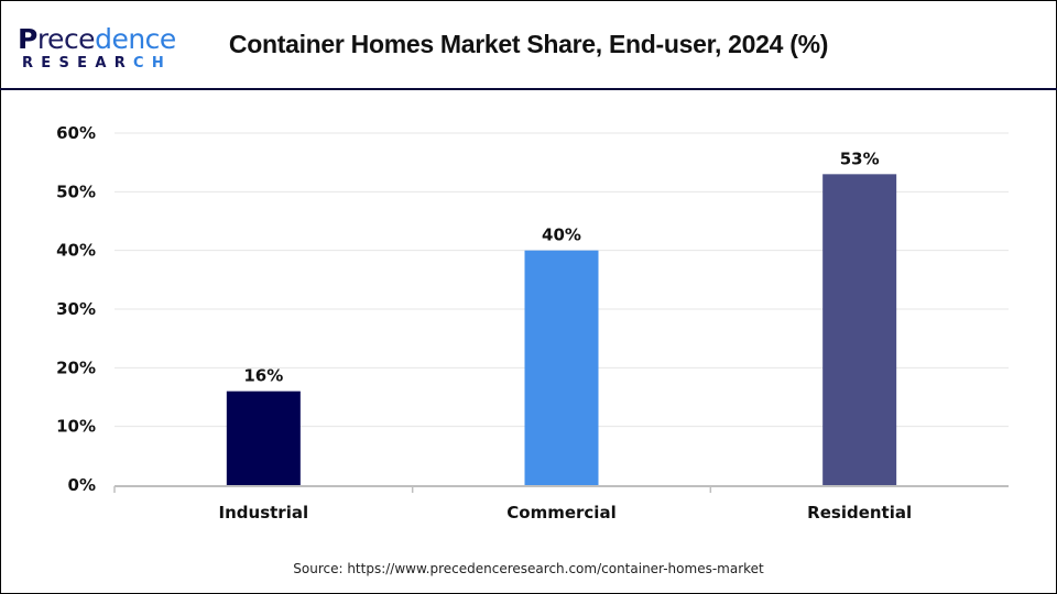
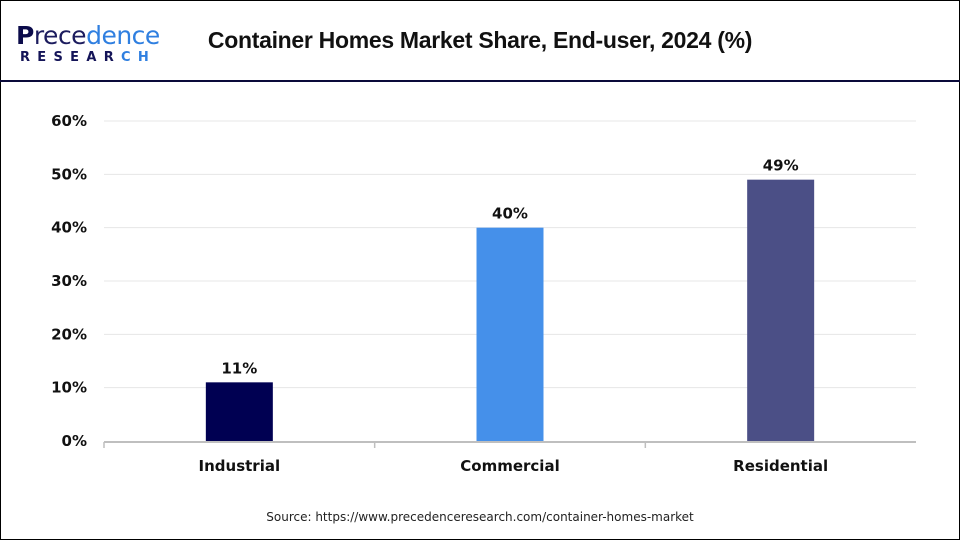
Industrial: 16% -> 11%
Residential: 53% -> 49%
